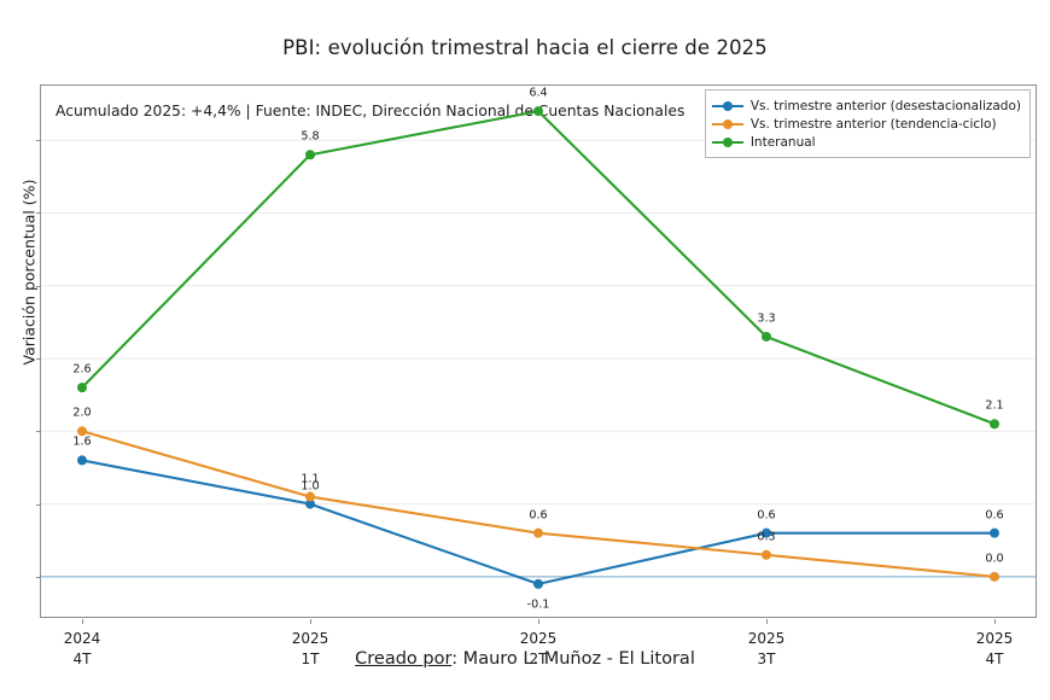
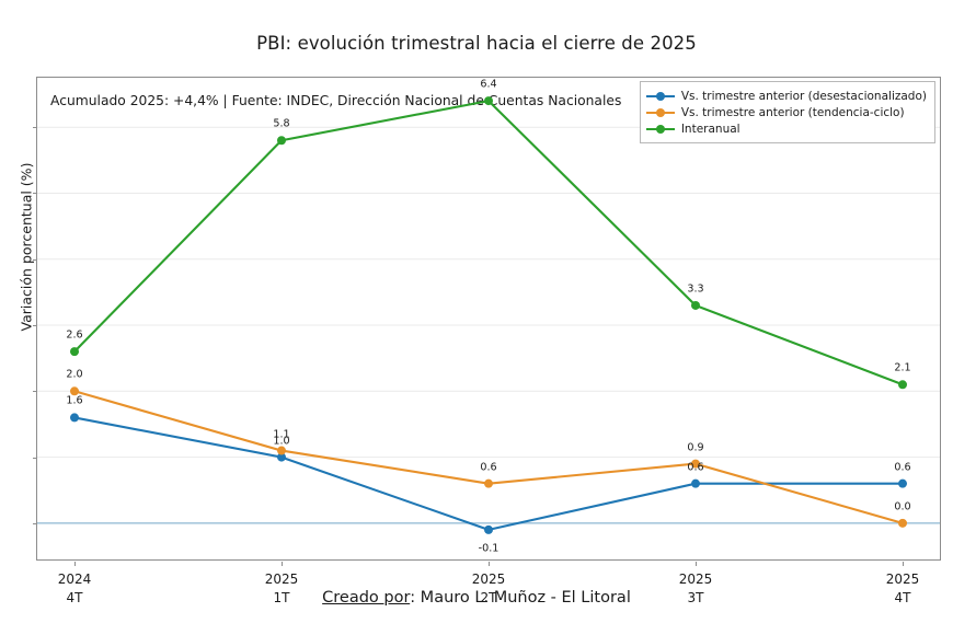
Vs. trimestre anterior (tendencia-ciclo)/2025 3T: 0.3 -> 0.9
